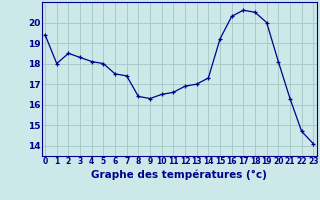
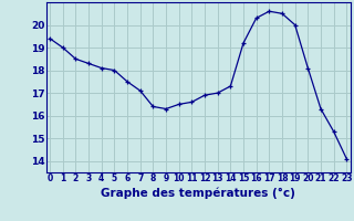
1: 18.0 -> 19.0
7: 17.4 -> 17.1
22: 14.7 -> 15.3
